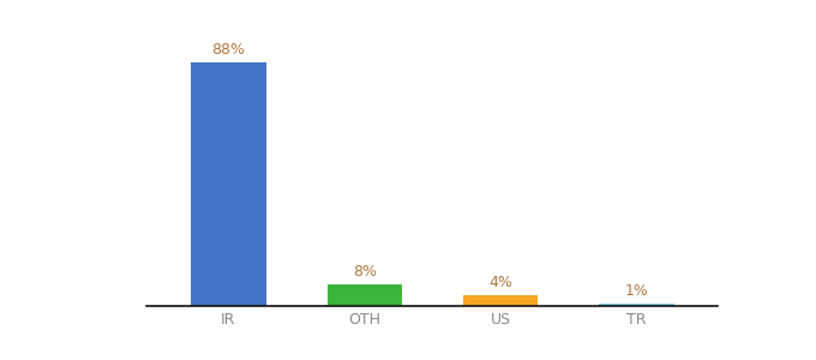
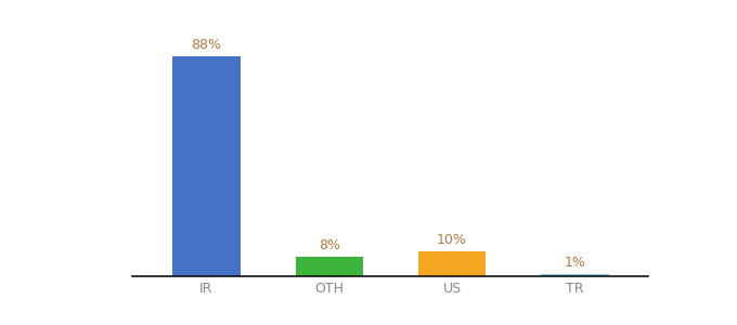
US: 4% -> 10%
